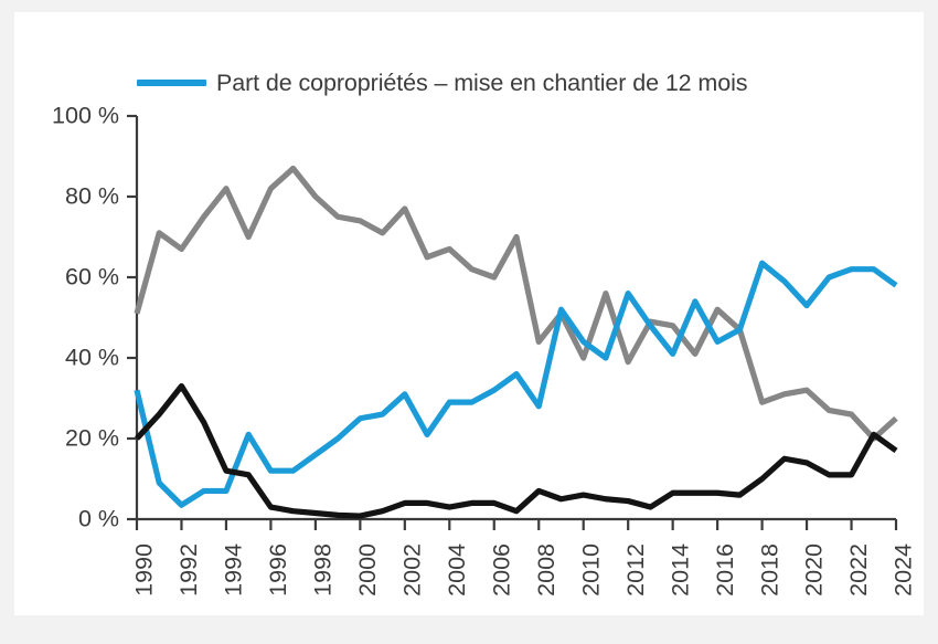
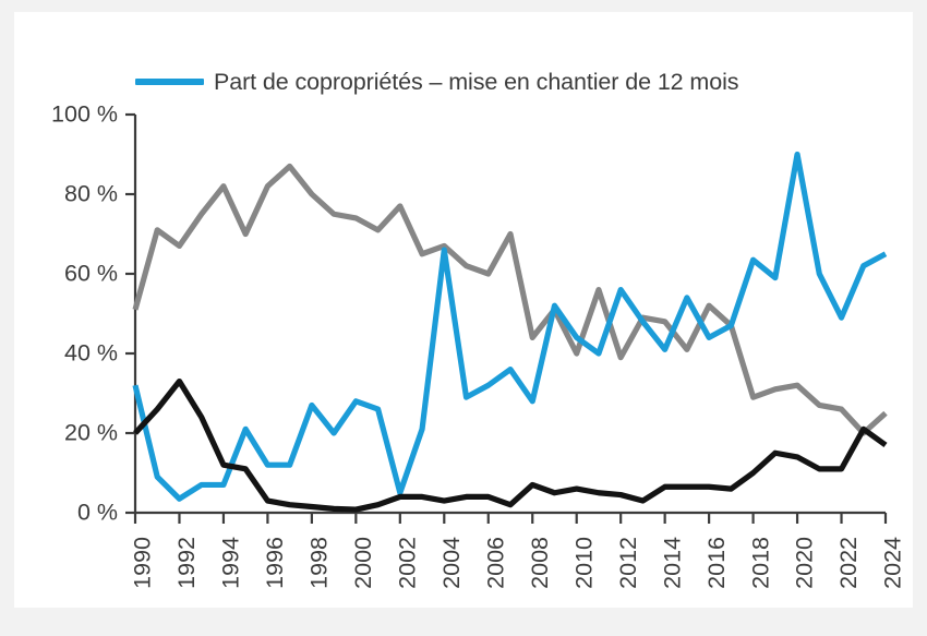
Part de copropriétés – mise en chantier de 12 mois/1998: 16% -> 27%
Part de copropriétés – mise en chantier de 12 mois/2000: 25% -> 28%
Part de copropriétés – mise en chantier de 12 mois/2002: 31% -> 5%
Part de copropriétés – mise en chantier de 12 mois/2004: 29% -> 66%
Part de copropriétés – mise en chantier de 12 mois/2020: 53% -> 90%
Part de copropriétés – mise en chantier de 12 mois/2022: 62% -> 49%
Part de copropriétés – mise en chantier de 12 mois/2024: 58% -> 65%
